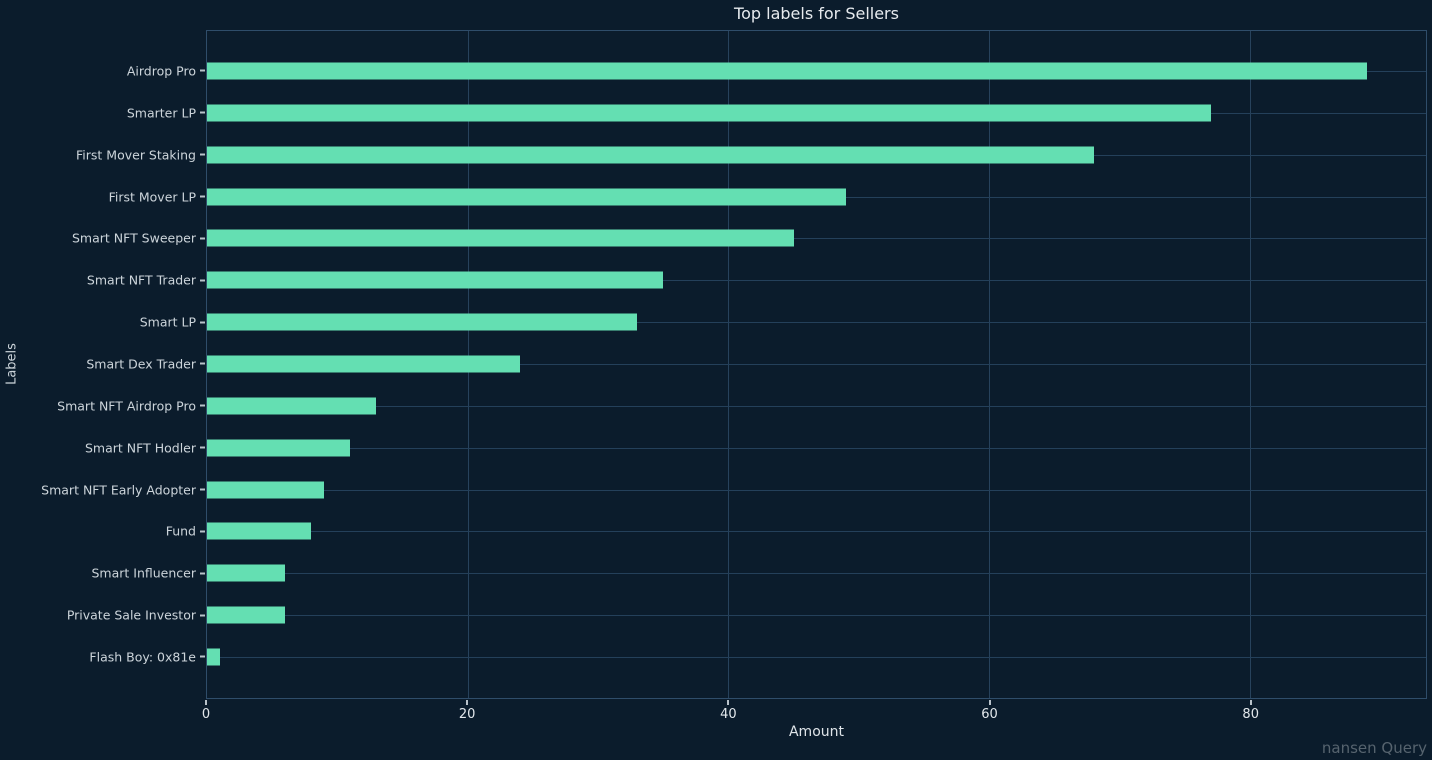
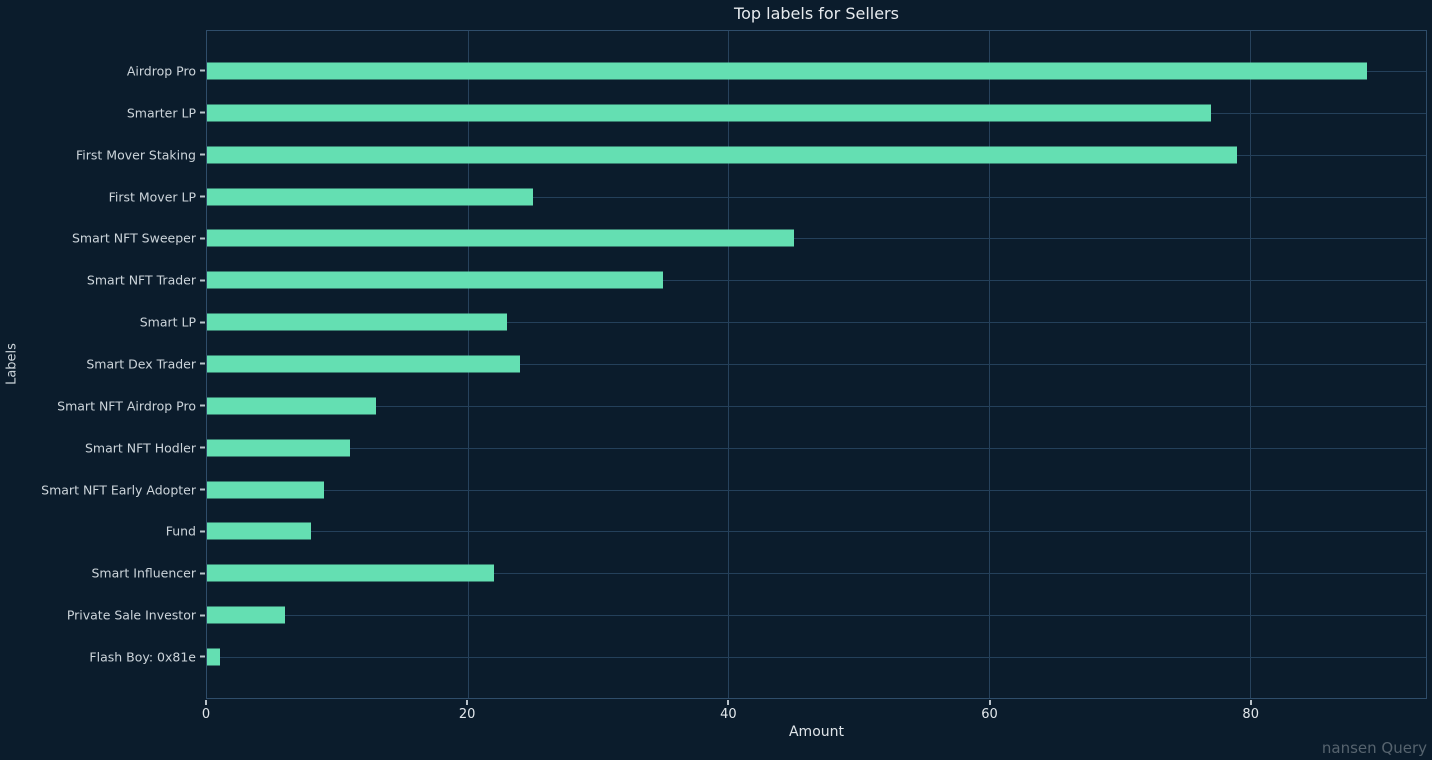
First Mover Staking: 68 -> 79
First Mover LP: 49 -> 25
Smart LP: 33 -> 23
Smart Influencer: 6 -> 22
